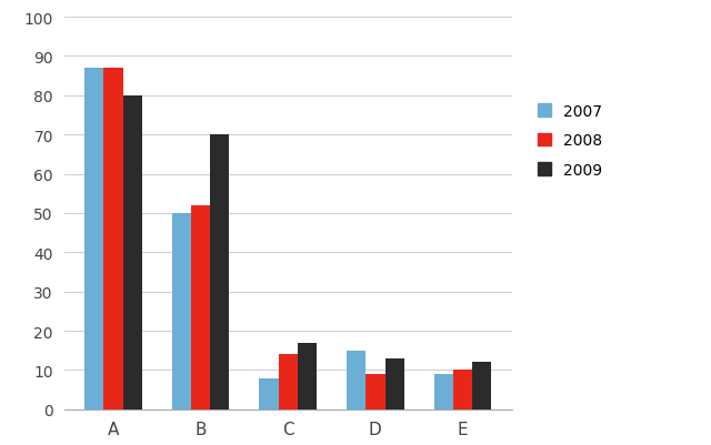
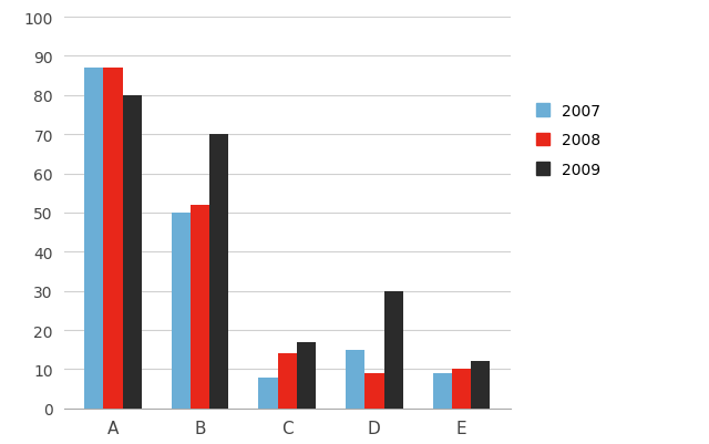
2009/D: 13 -> 30
